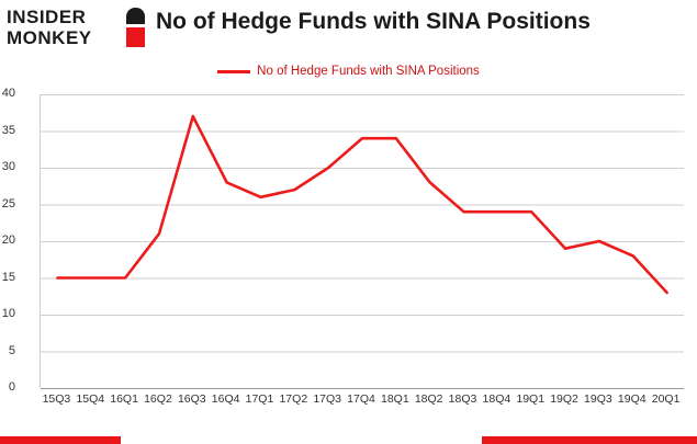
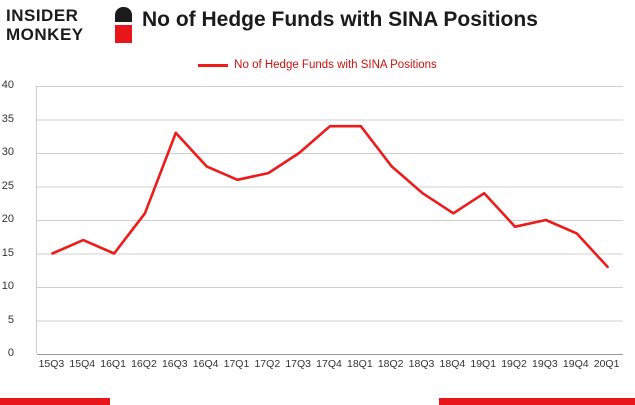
15Q4: 15 -> 17
16Q3: 37 -> 33
18Q4: 24 -> 21
